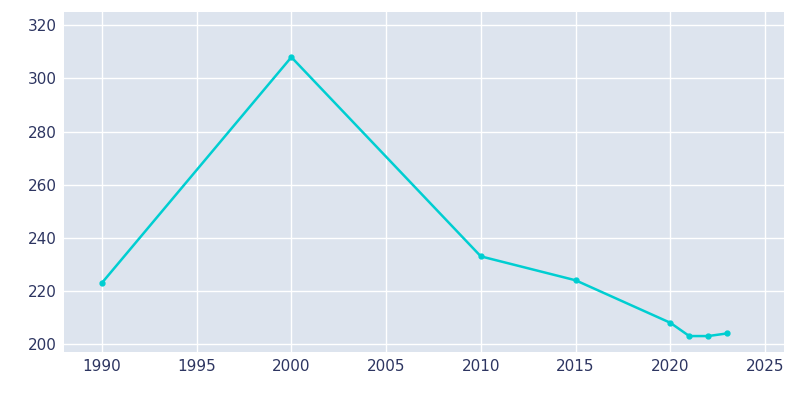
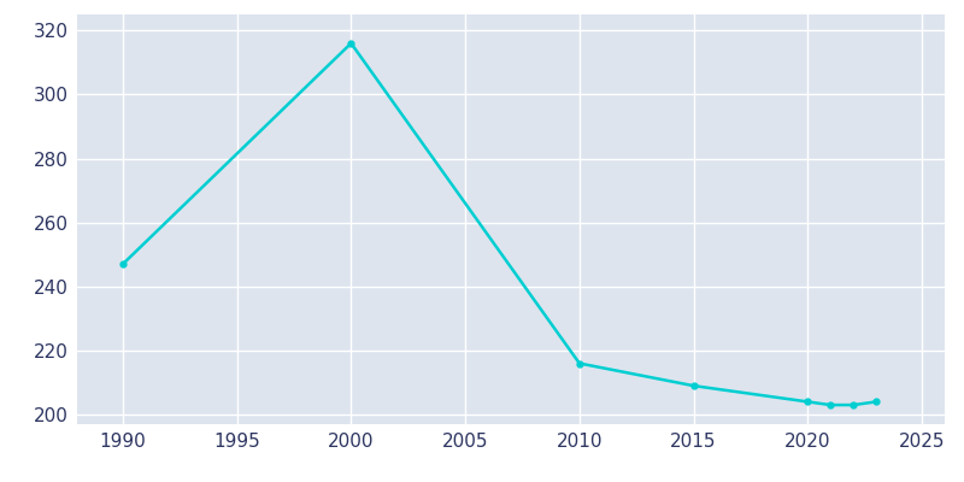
1990: 223 -> 247
2000: 308 -> 316
2010: 233 -> 216
2015: 224 -> 209
2020: 208 -> 204
